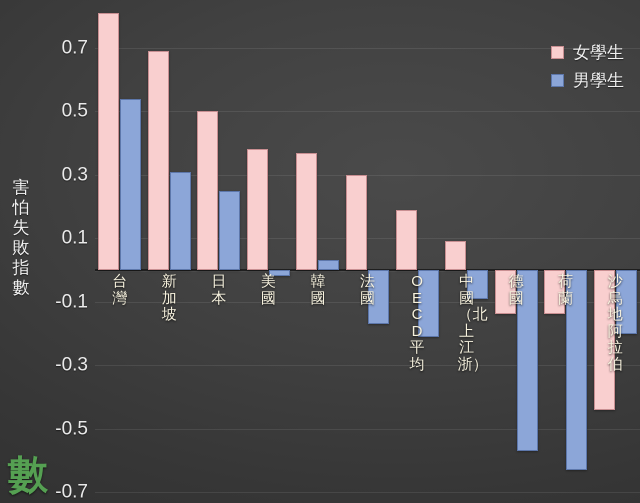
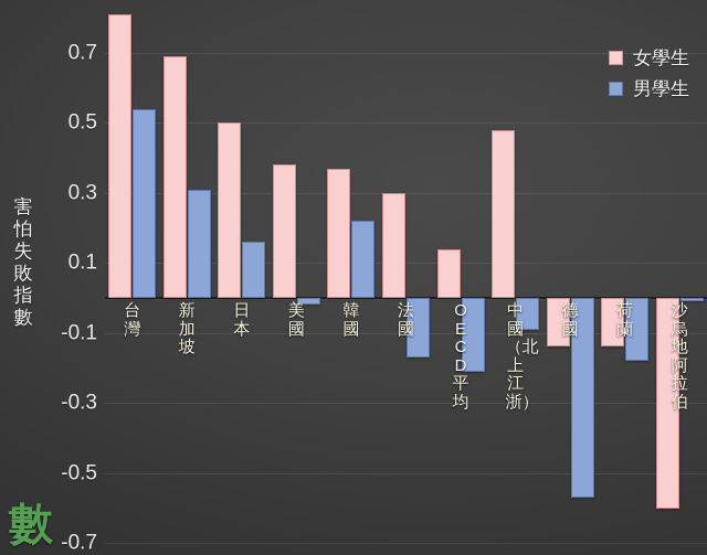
男學生/日本: 0.25 -> 0.16
男學生/韓國: 0.03 -> 0.22
女學生/OECD平均: 0.19 -> 0.14
女學生/中國（北上江浙）: 0.09 -> 0.48
男學生/荷蘭: -0.63 -> -0.18
女學生/沙烏地阿拉伯: -0.44 -> -0.60
男學生/沙烏地阿拉伯: -0.20 -> -0.01
